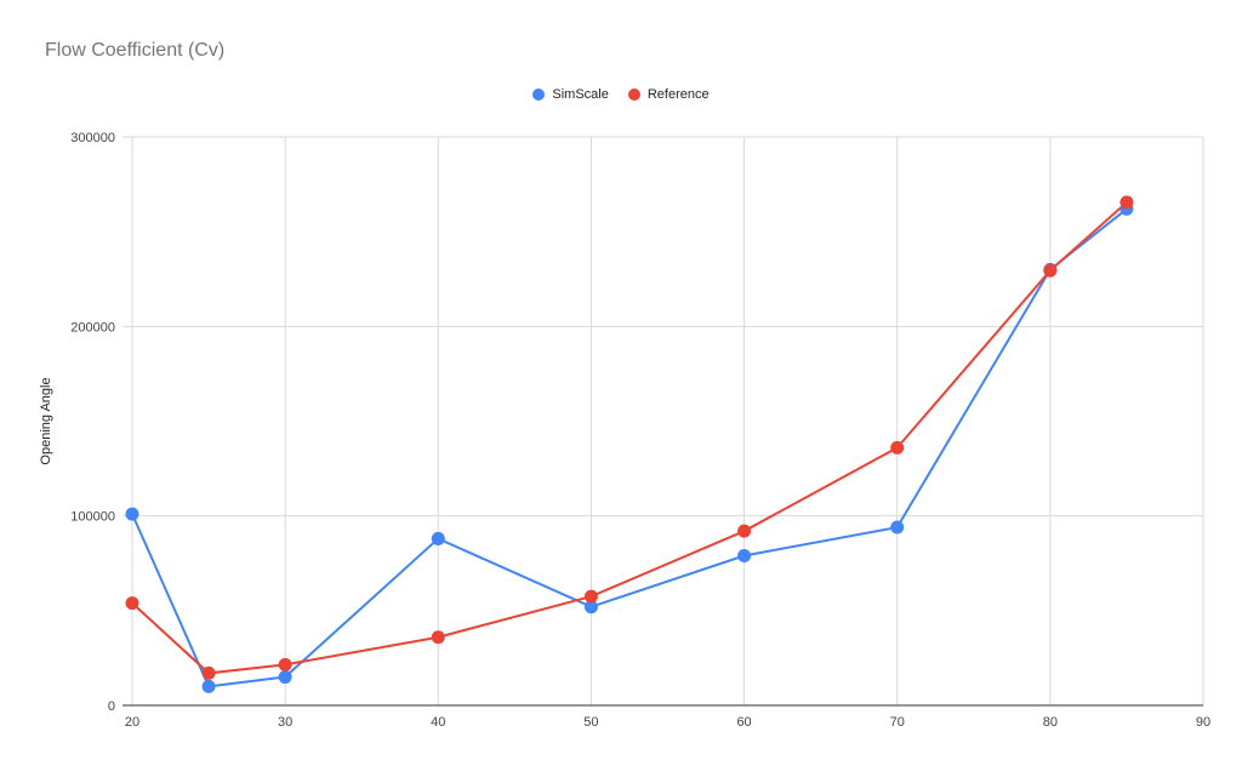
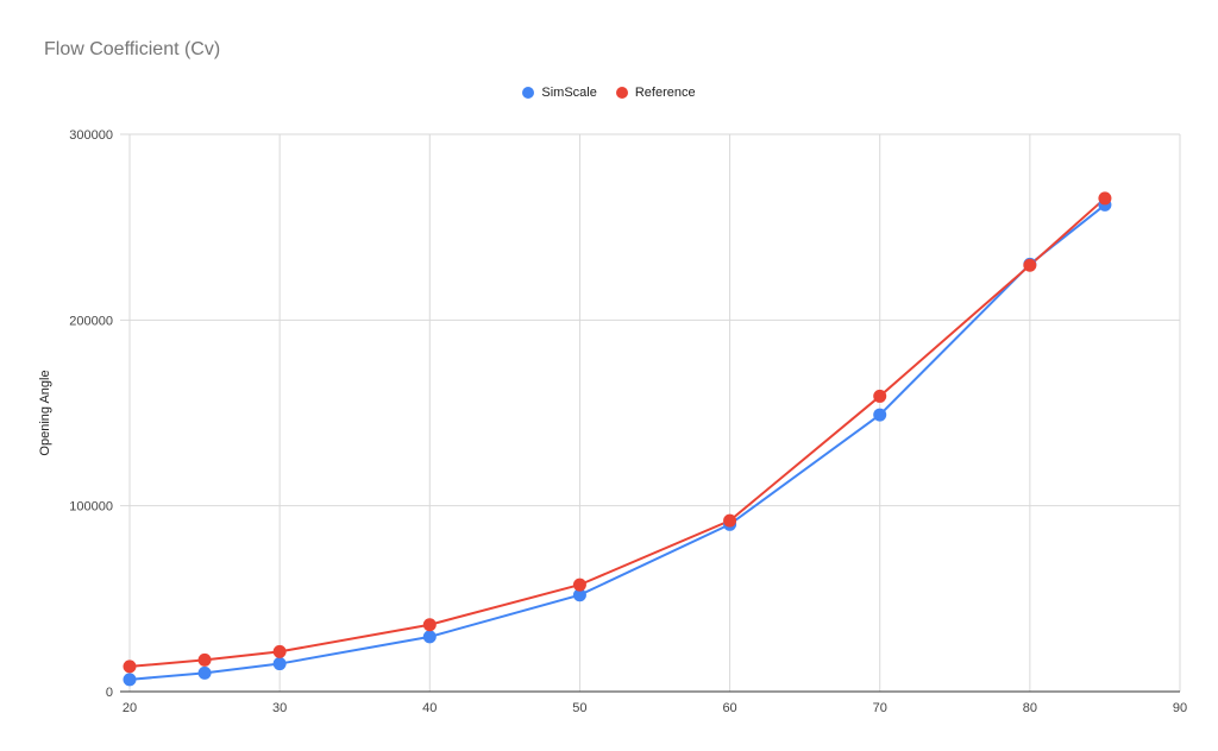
SimScale/20: 101000 -> 6000
Reference/20: 54000 -> 14000
SimScale/40: 88000 -> 30000
SimScale/60: 79000 -> 90000
SimScale/70: 94000 -> 149000
Reference/70: 136000 -> 159000
